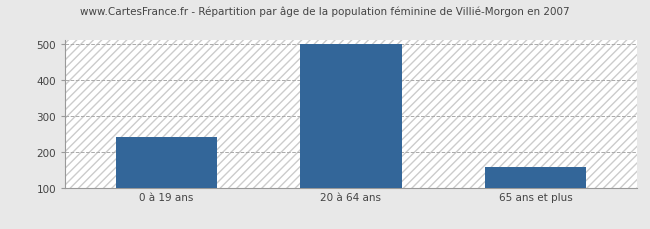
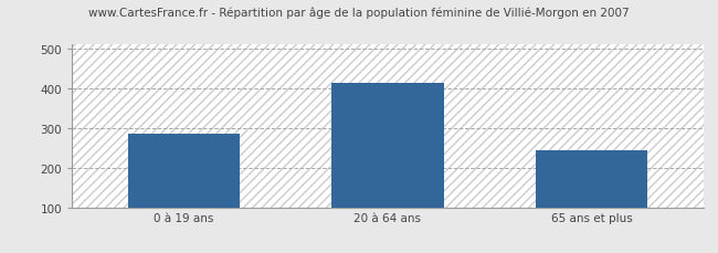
0 à 19 ans: 242 -> 285
20 à 64 ans: 500 -> 415
65 ans et plus: 157 -> 245
